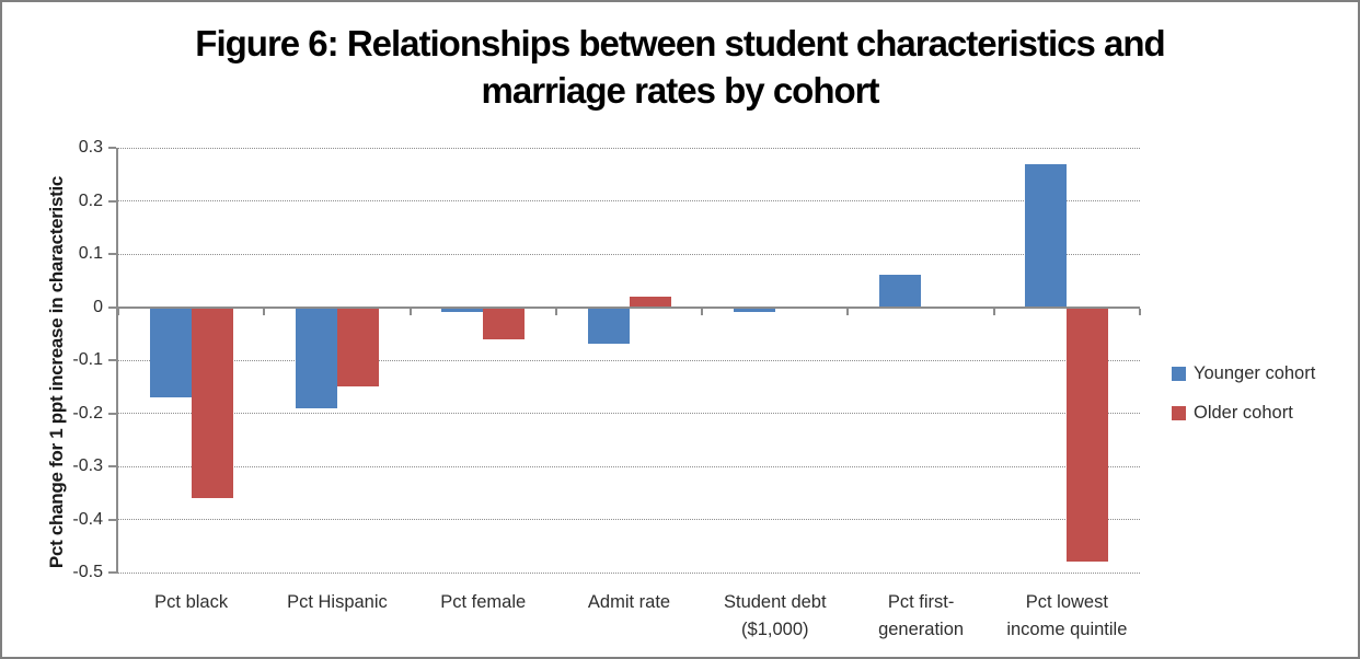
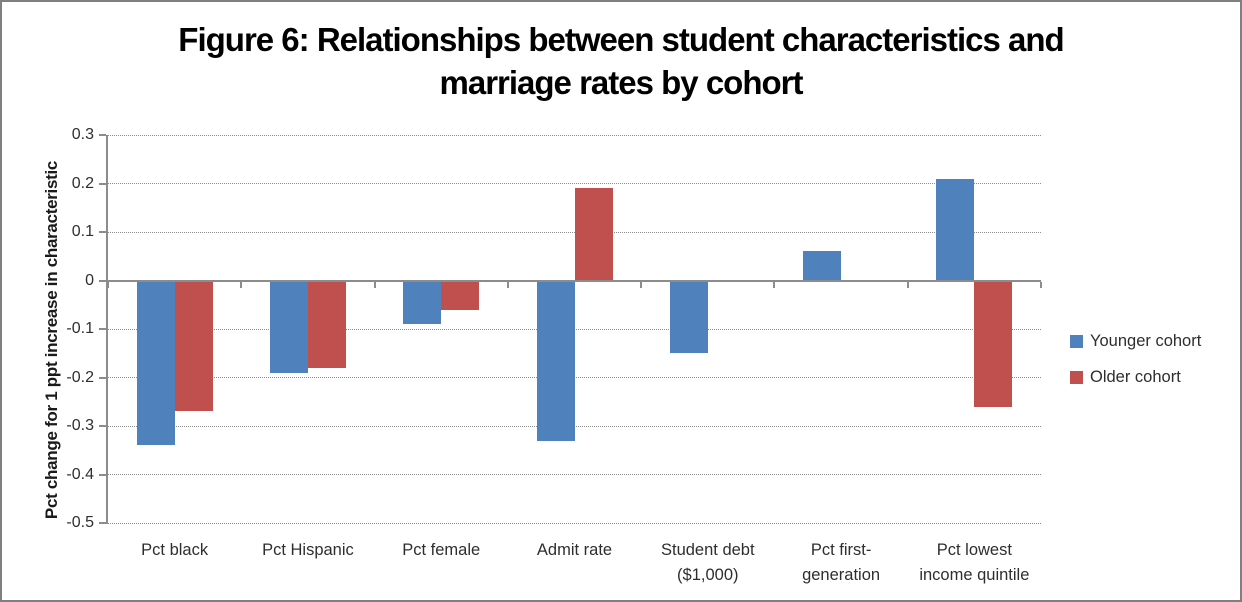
Younger cohort/Pct black: -0.17 -> -0.34
Older cohort/Pct black: -0.36 -> -0.27
Older cohort/Pct Hispanic: -0.15 -> -0.18
Younger cohort/Pct female: -0.01 -> -0.09
Younger cohort/Admit rate: -0.07 -> -0.33
Older cohort/Admit rate: 0.02 -> 0.19
Younger cohort/Student debt ($1,000): -0.01 -> -0.15
Younger cohort/Pct lowest income quintile: 0.27 -> 0.21
Older cohort/Pct lowest income quintile: -0.48 -> -0.26
